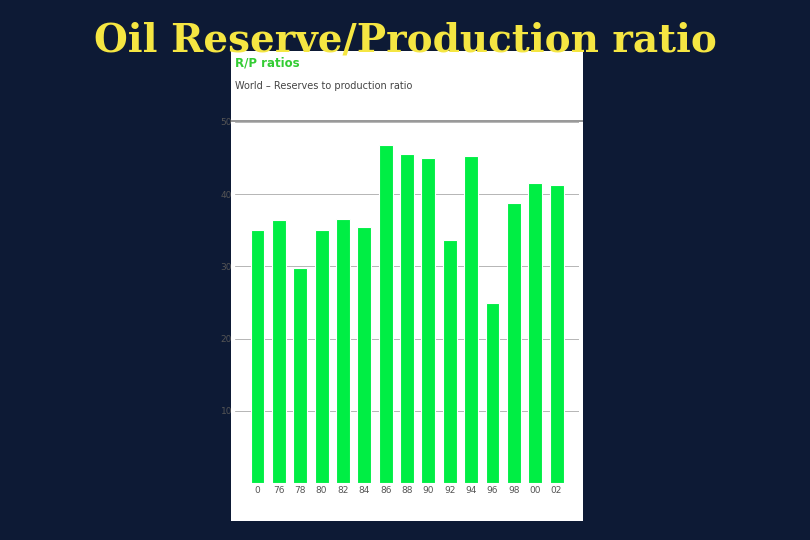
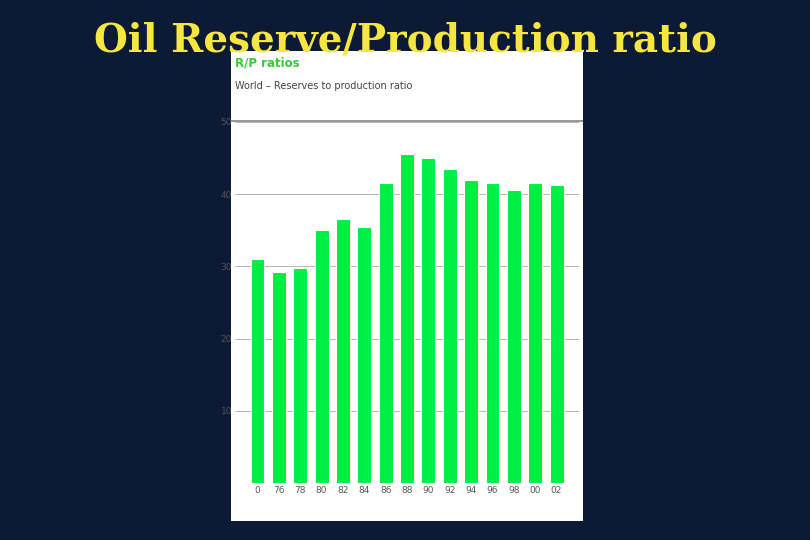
0: 35.0 -> 31.0
76: 36.4 -> 29.2
86: 46.8 -> 41.5
92: 33.6 -> 43.5
94: 45.2 -> 42.0
96: 25.0 -> 41.5
98: 38.8 -> 40.5
